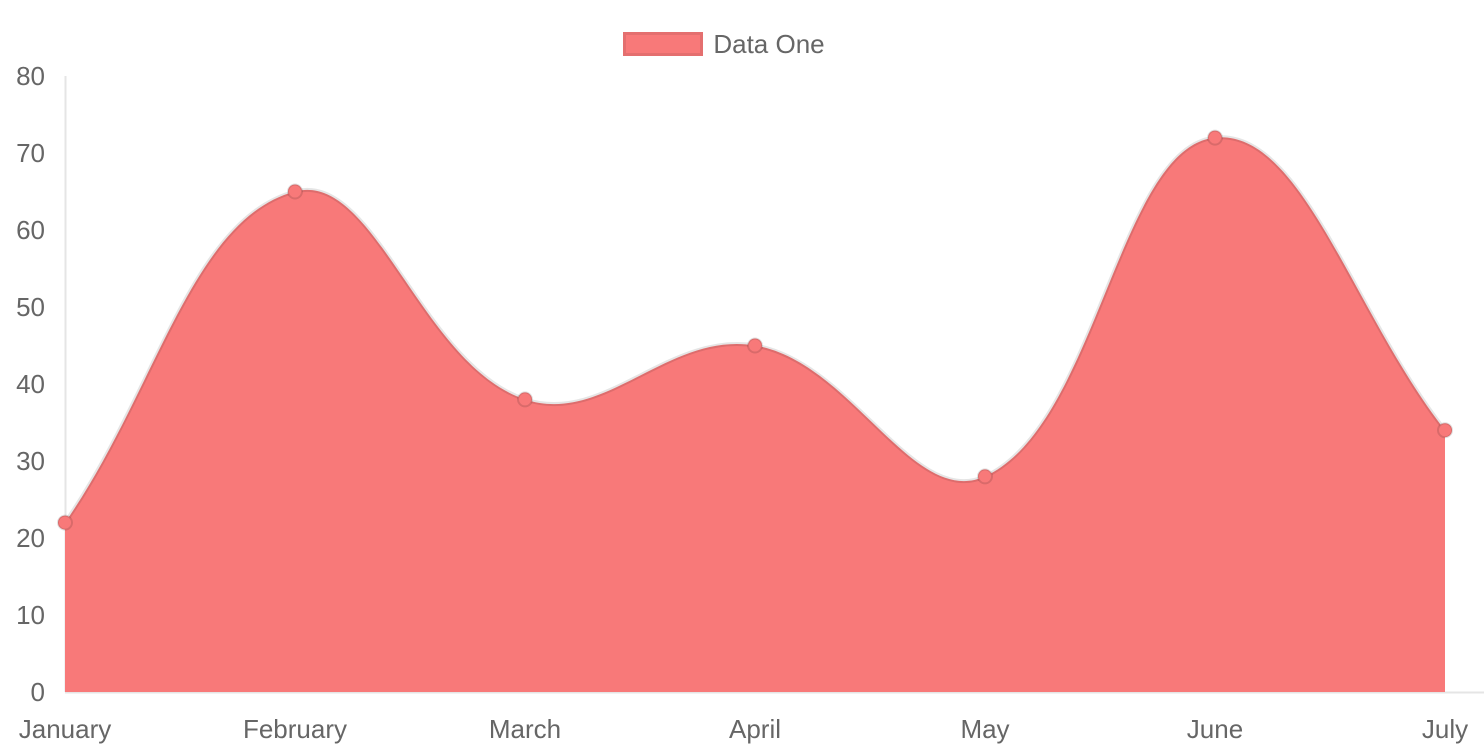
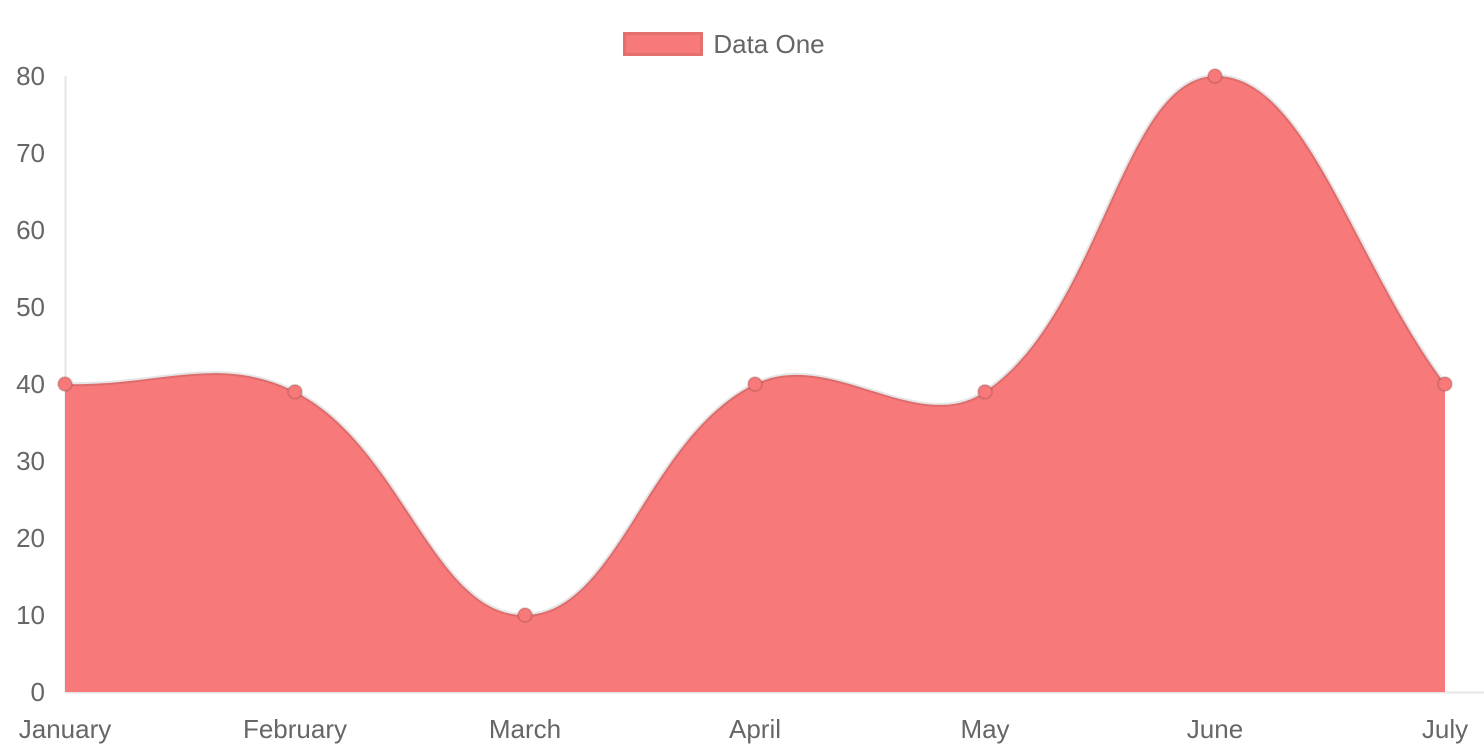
January: 22 -> 40
February: 65 -> 39
March: 38 -> 10
April: 45 -> 40
May: 28 -> 39
June: 72 -> 80
July: 34 -> 40
